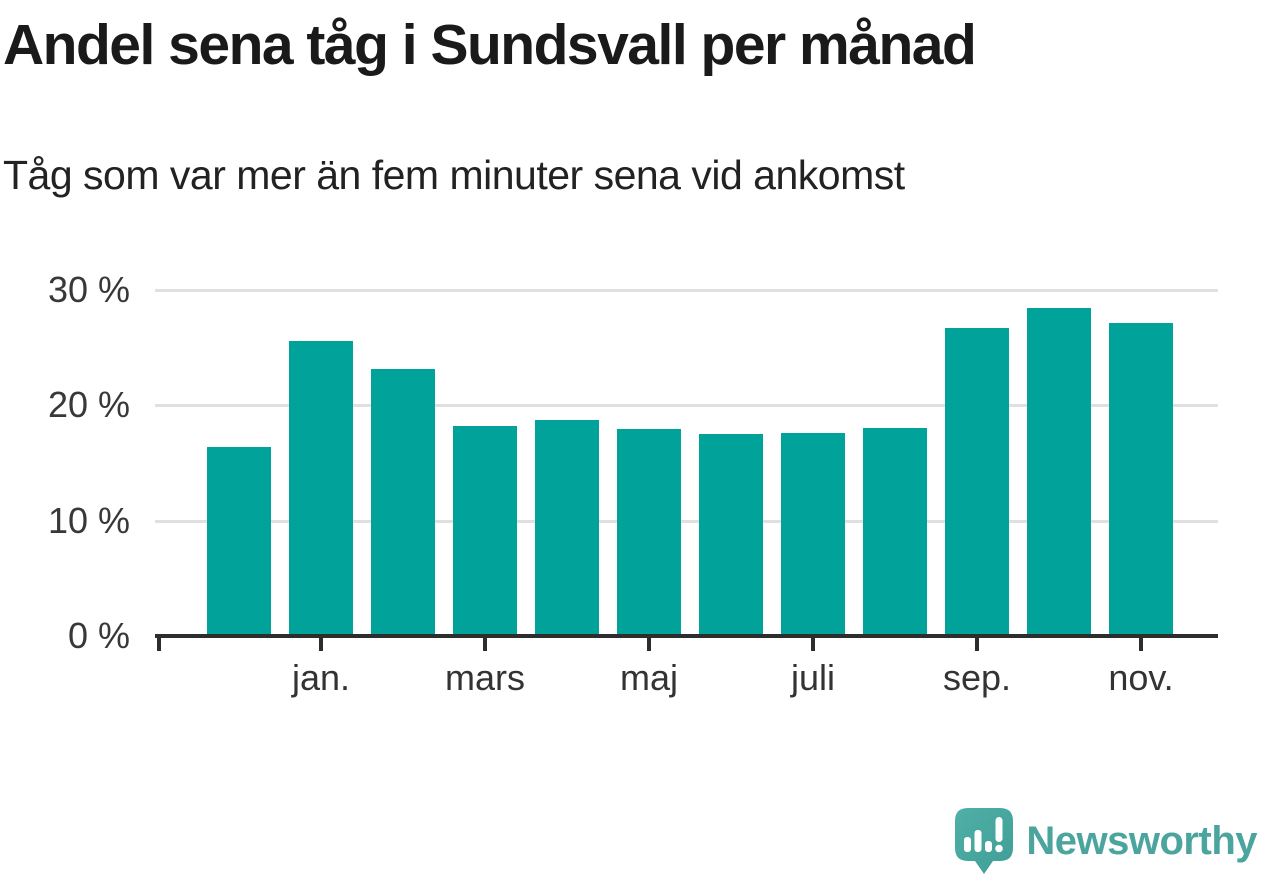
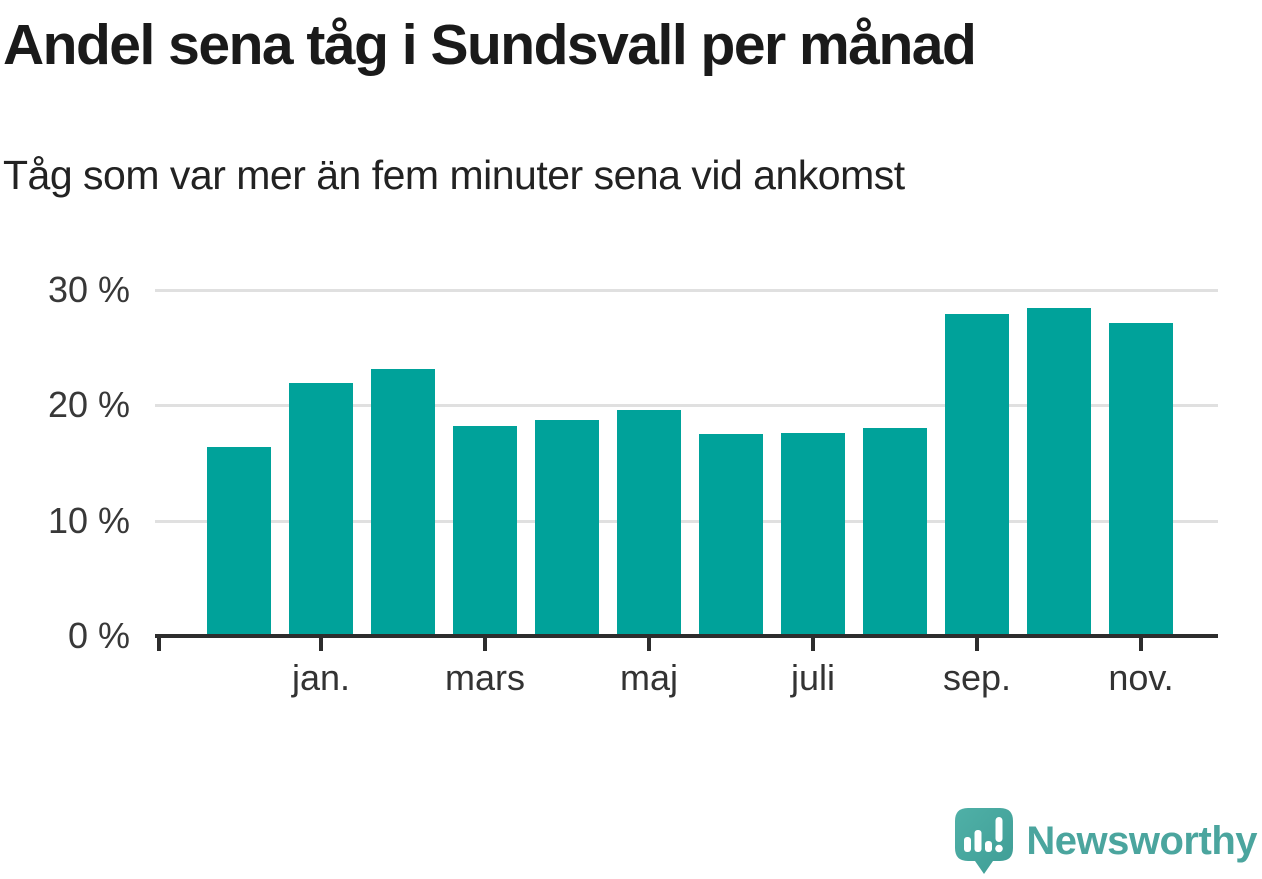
jan.: 25.5% -> 21.9%
maj: 17.9% -> 19.6%
sep.: 26.7% -> 27.9%
